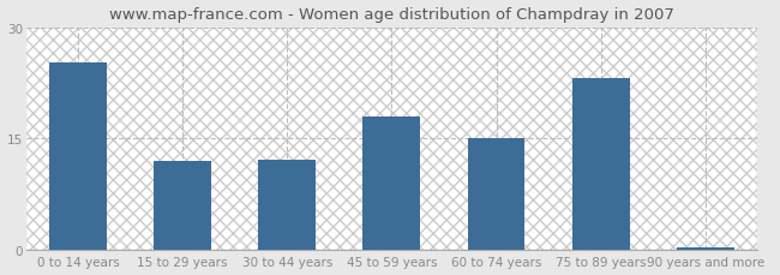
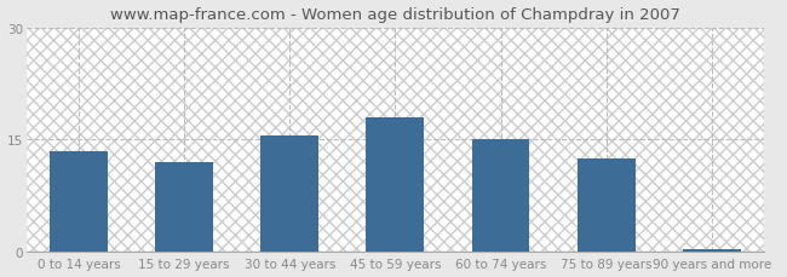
0 to 14 years: 25.2 -> 13.5
30 to 44 years: 12.2 -> 15.5
75 to 89 years: 23.2 -> 12.5
